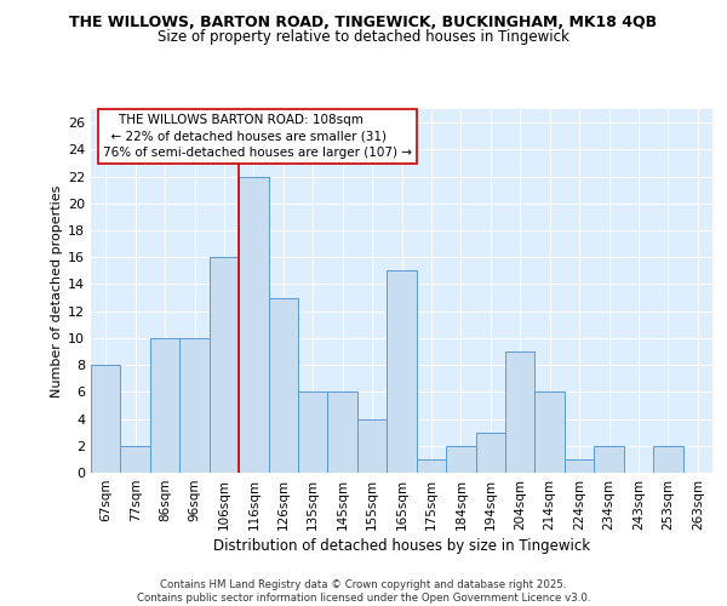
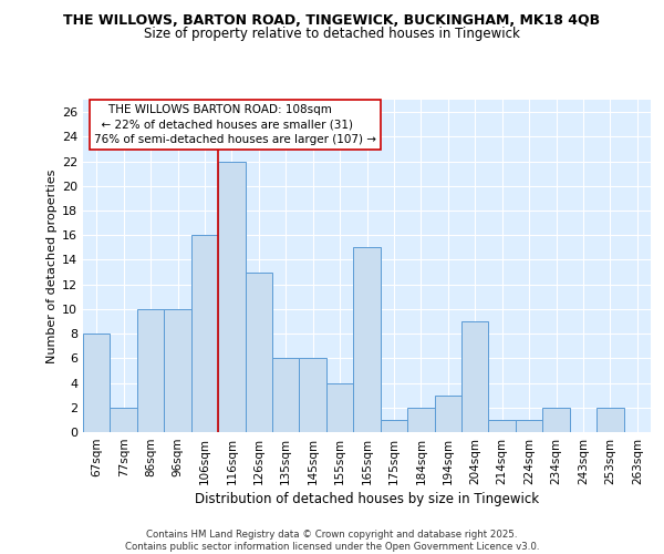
214sqm: 6 -> 1
